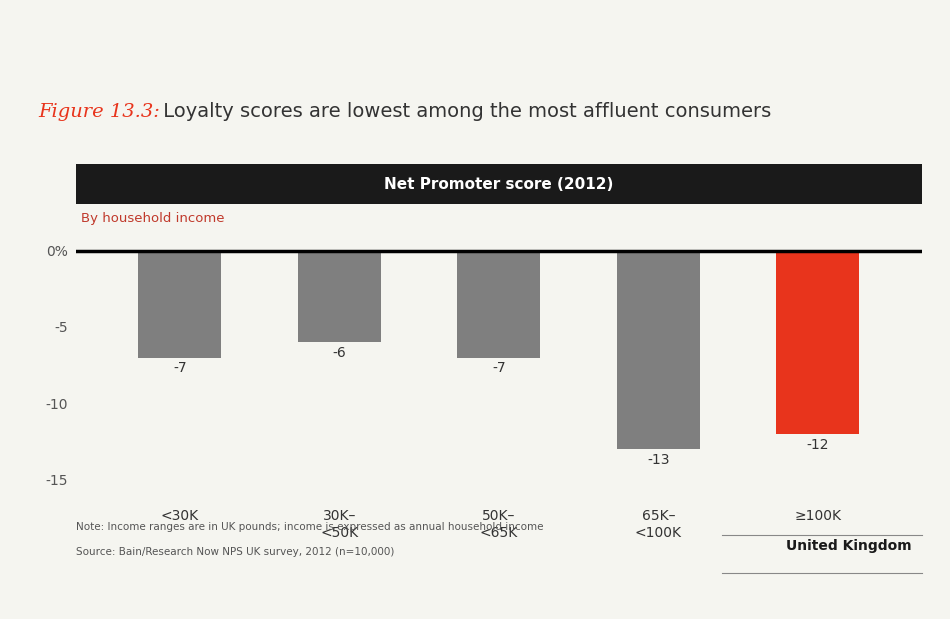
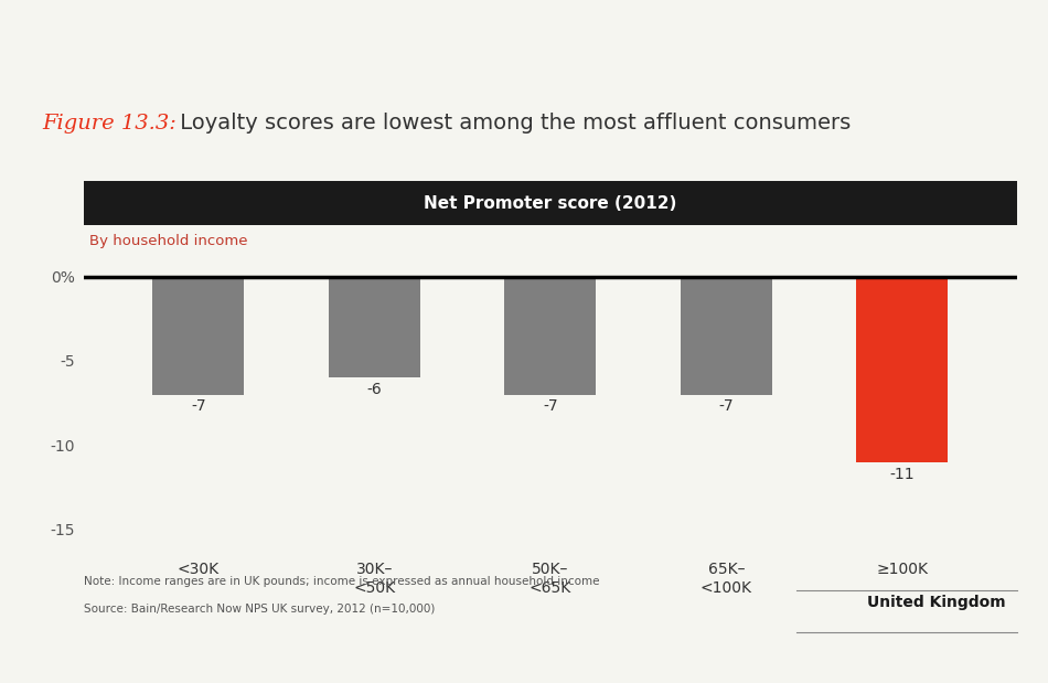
65K– <100K: -13 -> -7
≥100K: -12 -> -11
